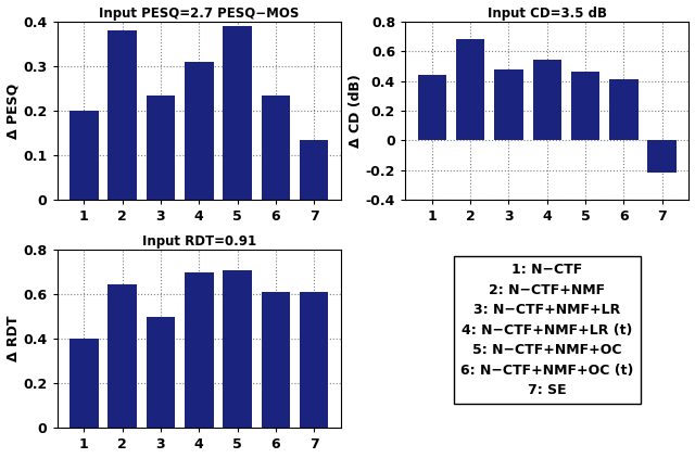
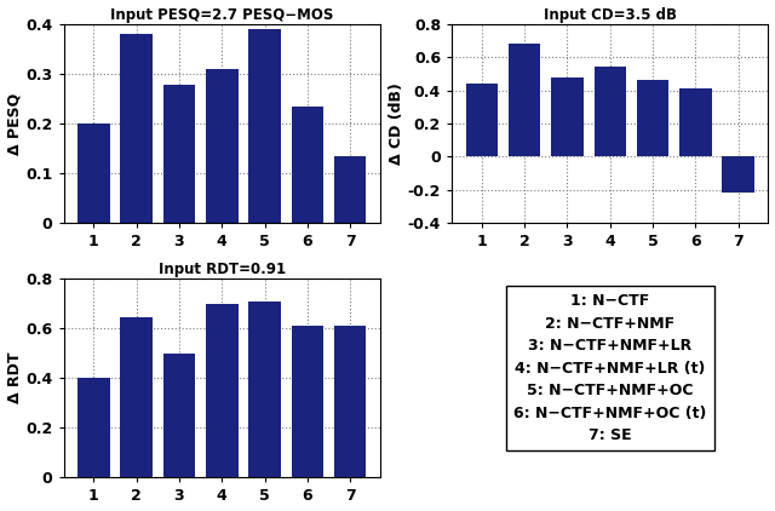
Input PESQ=2.7 PESQ−MOS/3: 0.235 -> 0.278
